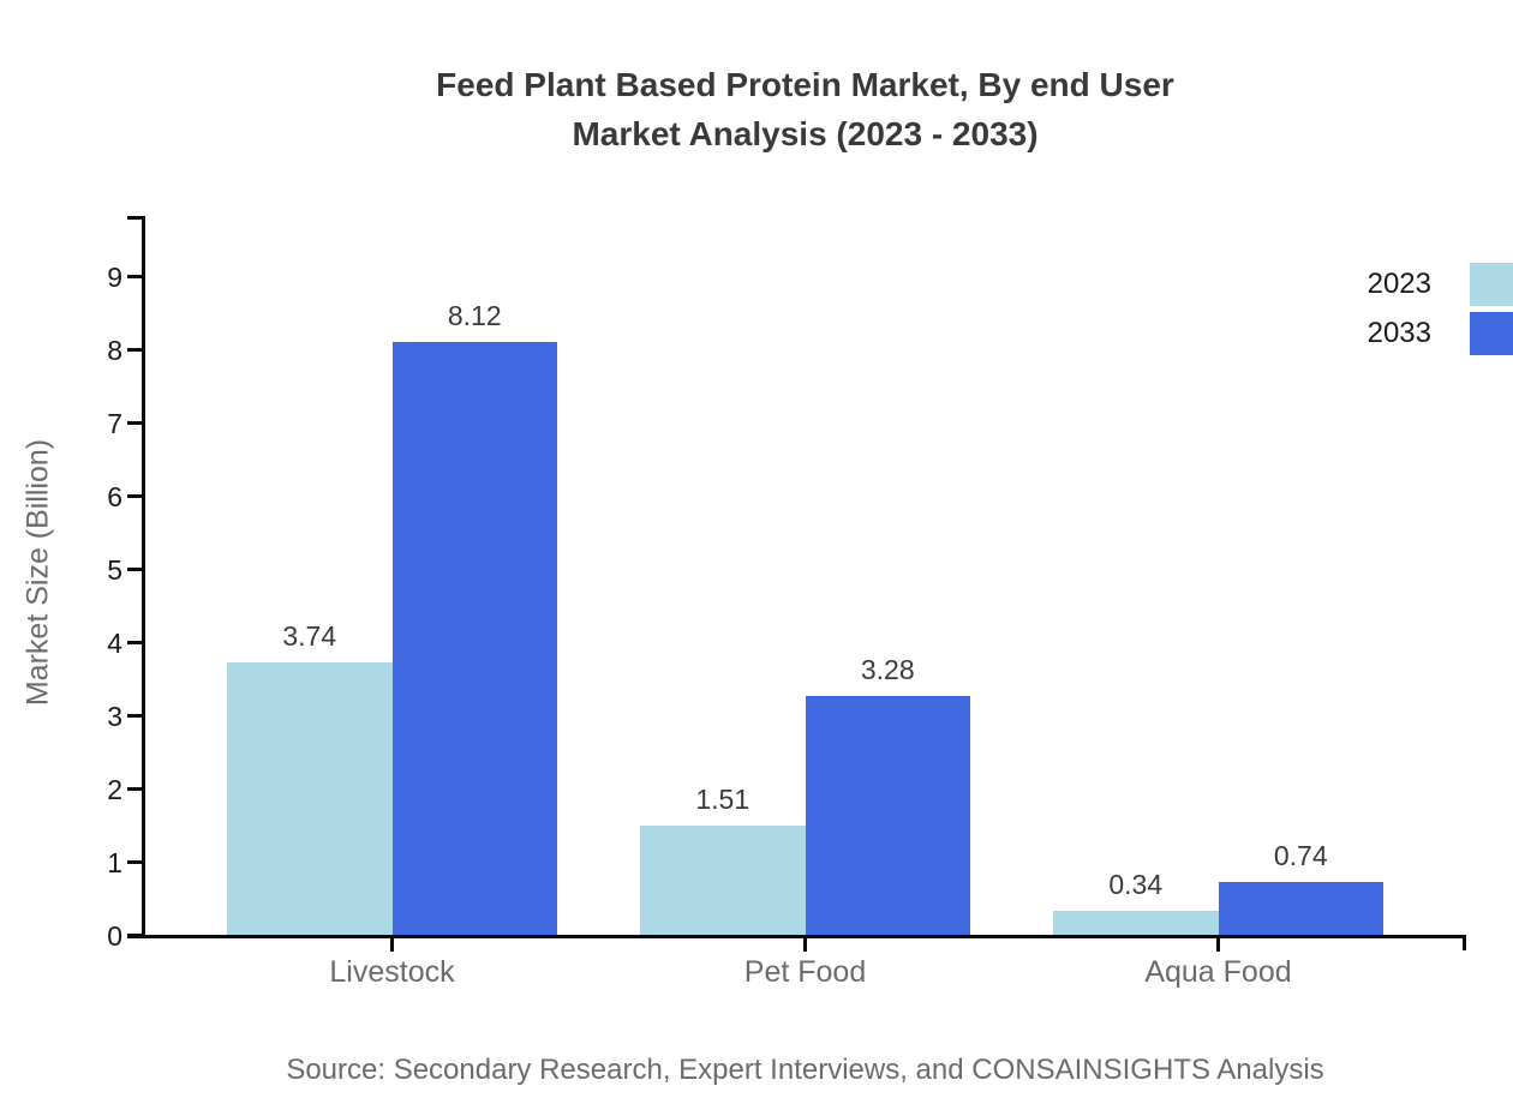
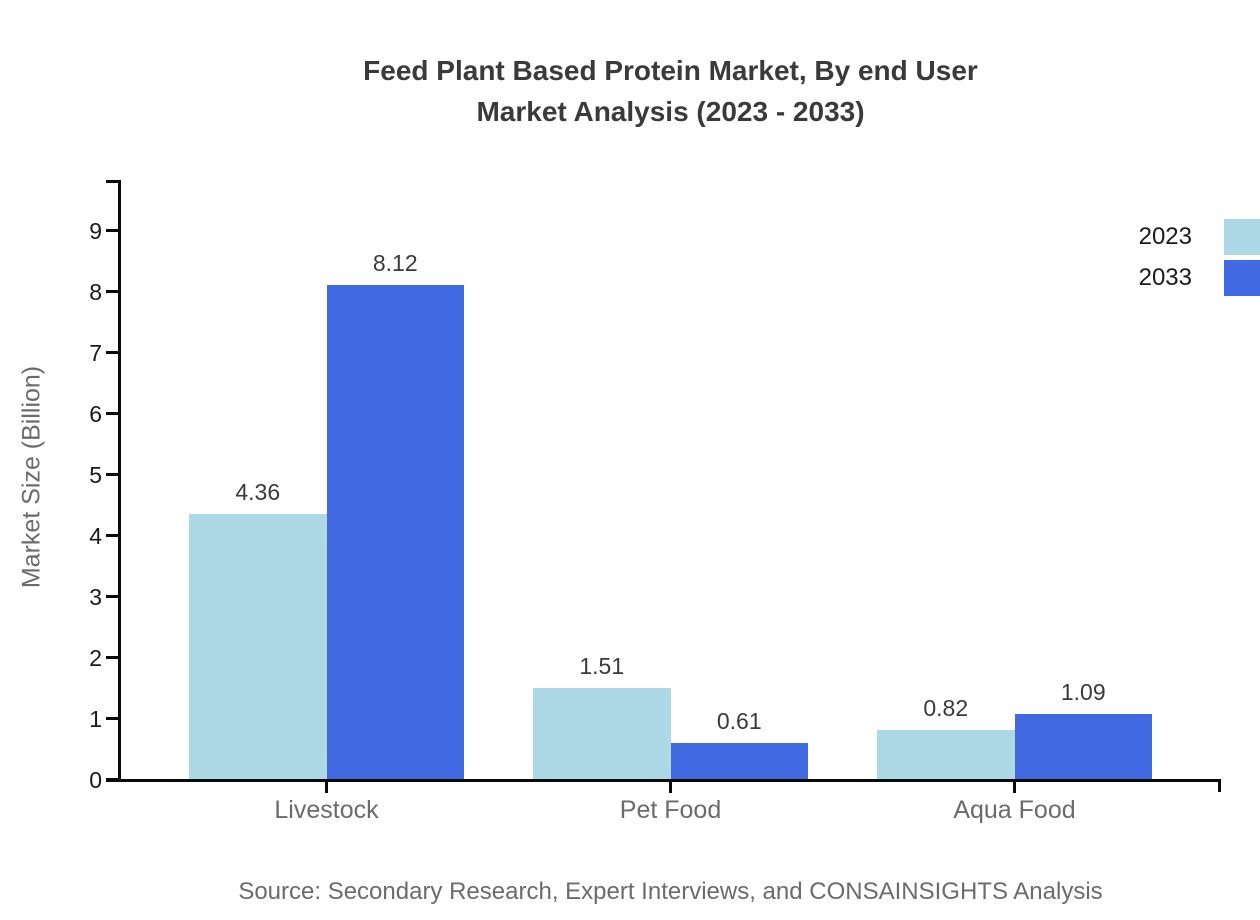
2023/Livestock: 3.74 -> 4.36
2033/Pet Food: 3.28 -> 0.61
2023/Aqua Food: 0.34 -> 0.82
2033/Aqua Food: 0.74 -> 1.09
